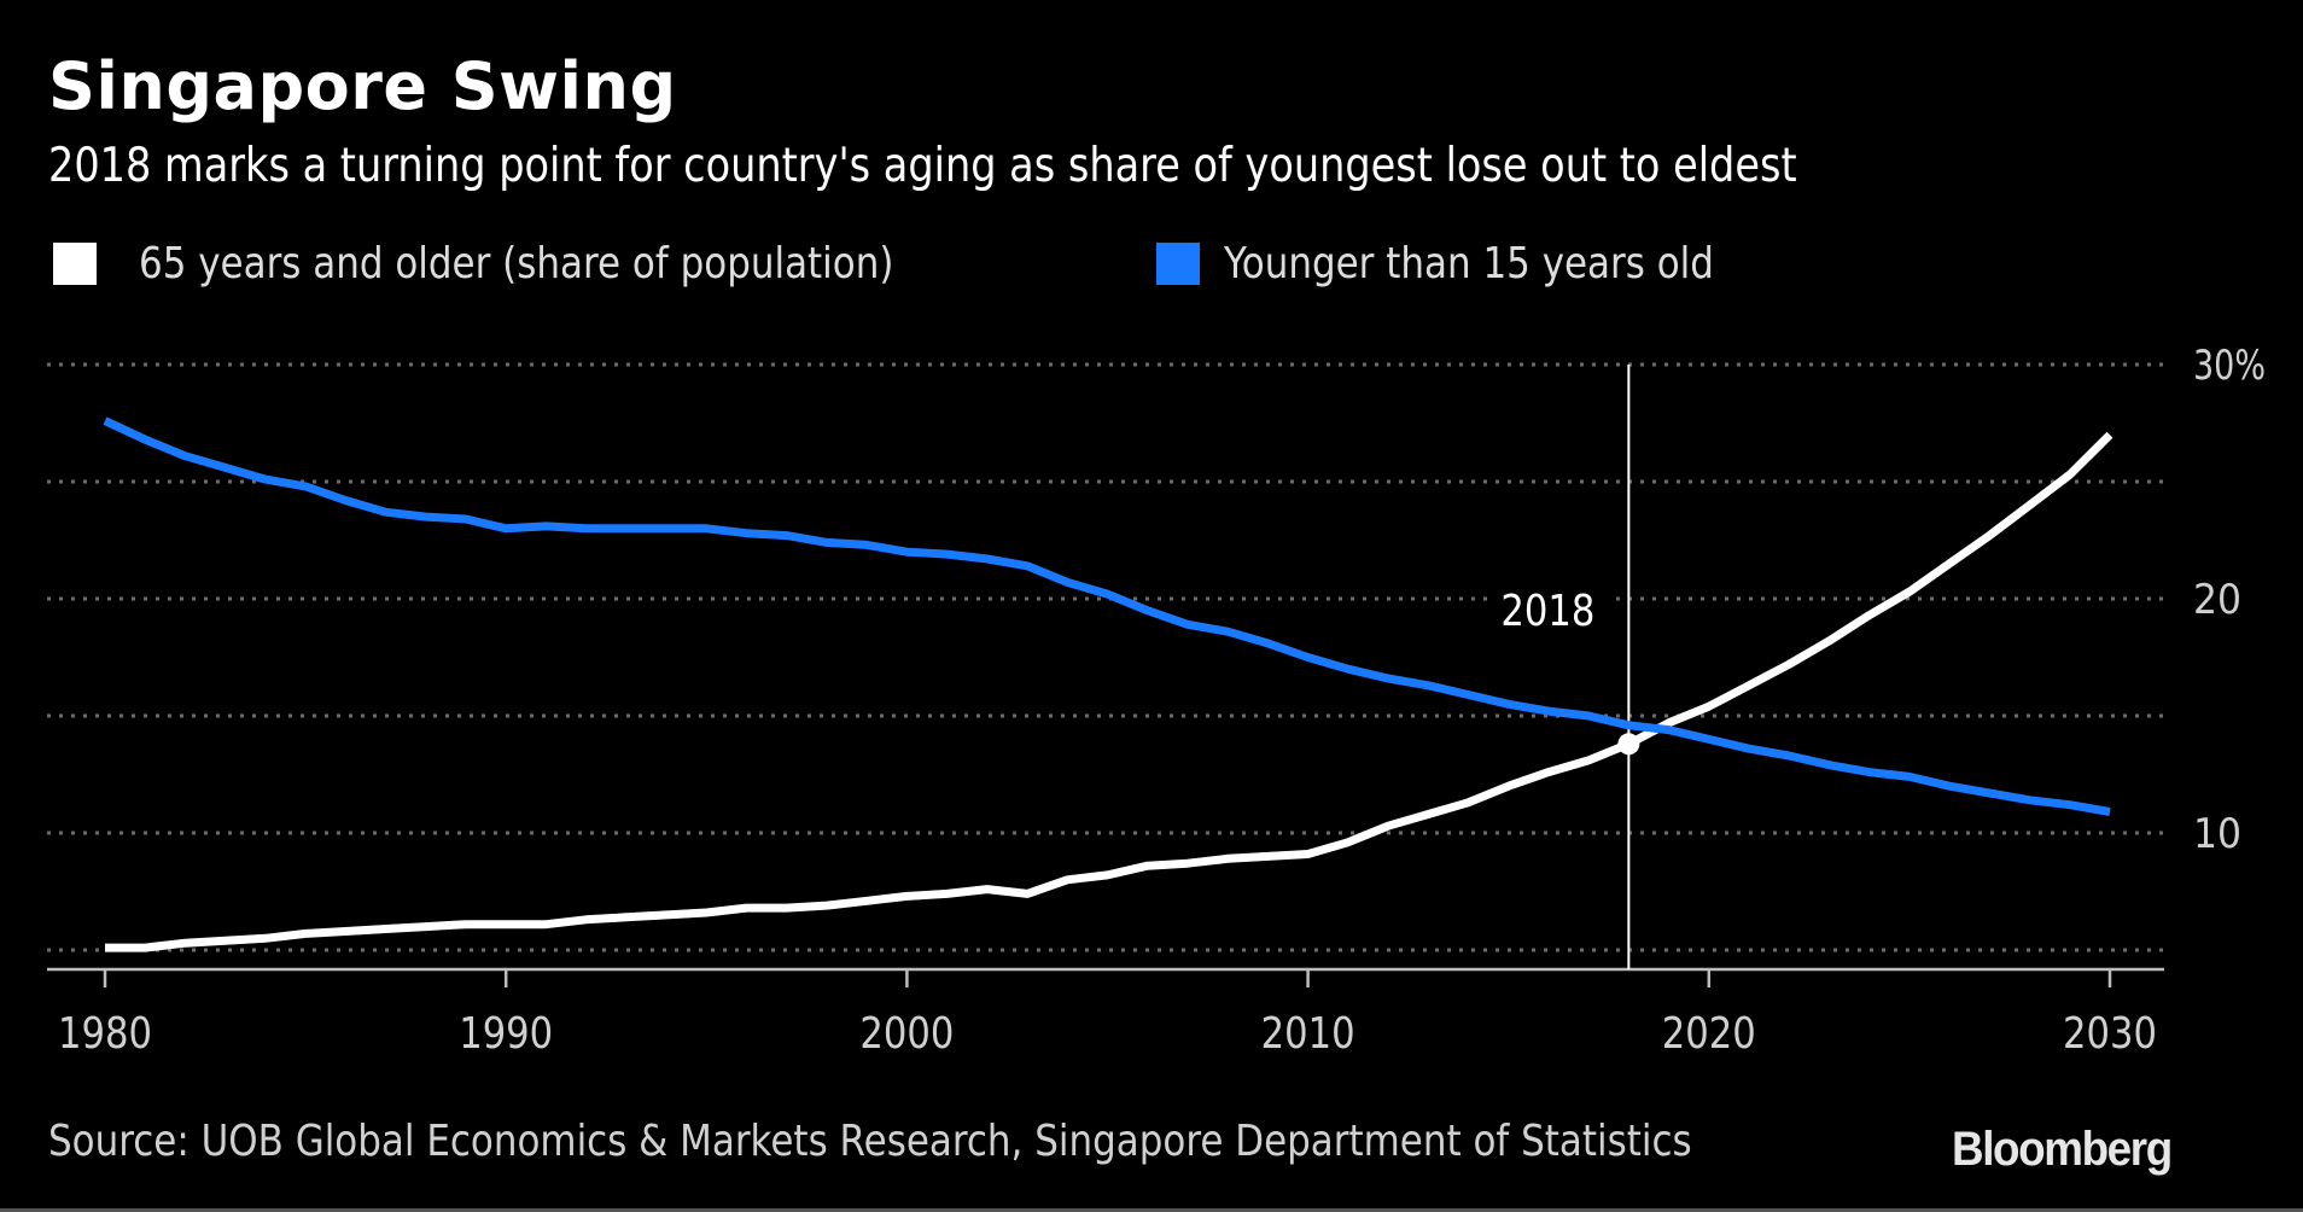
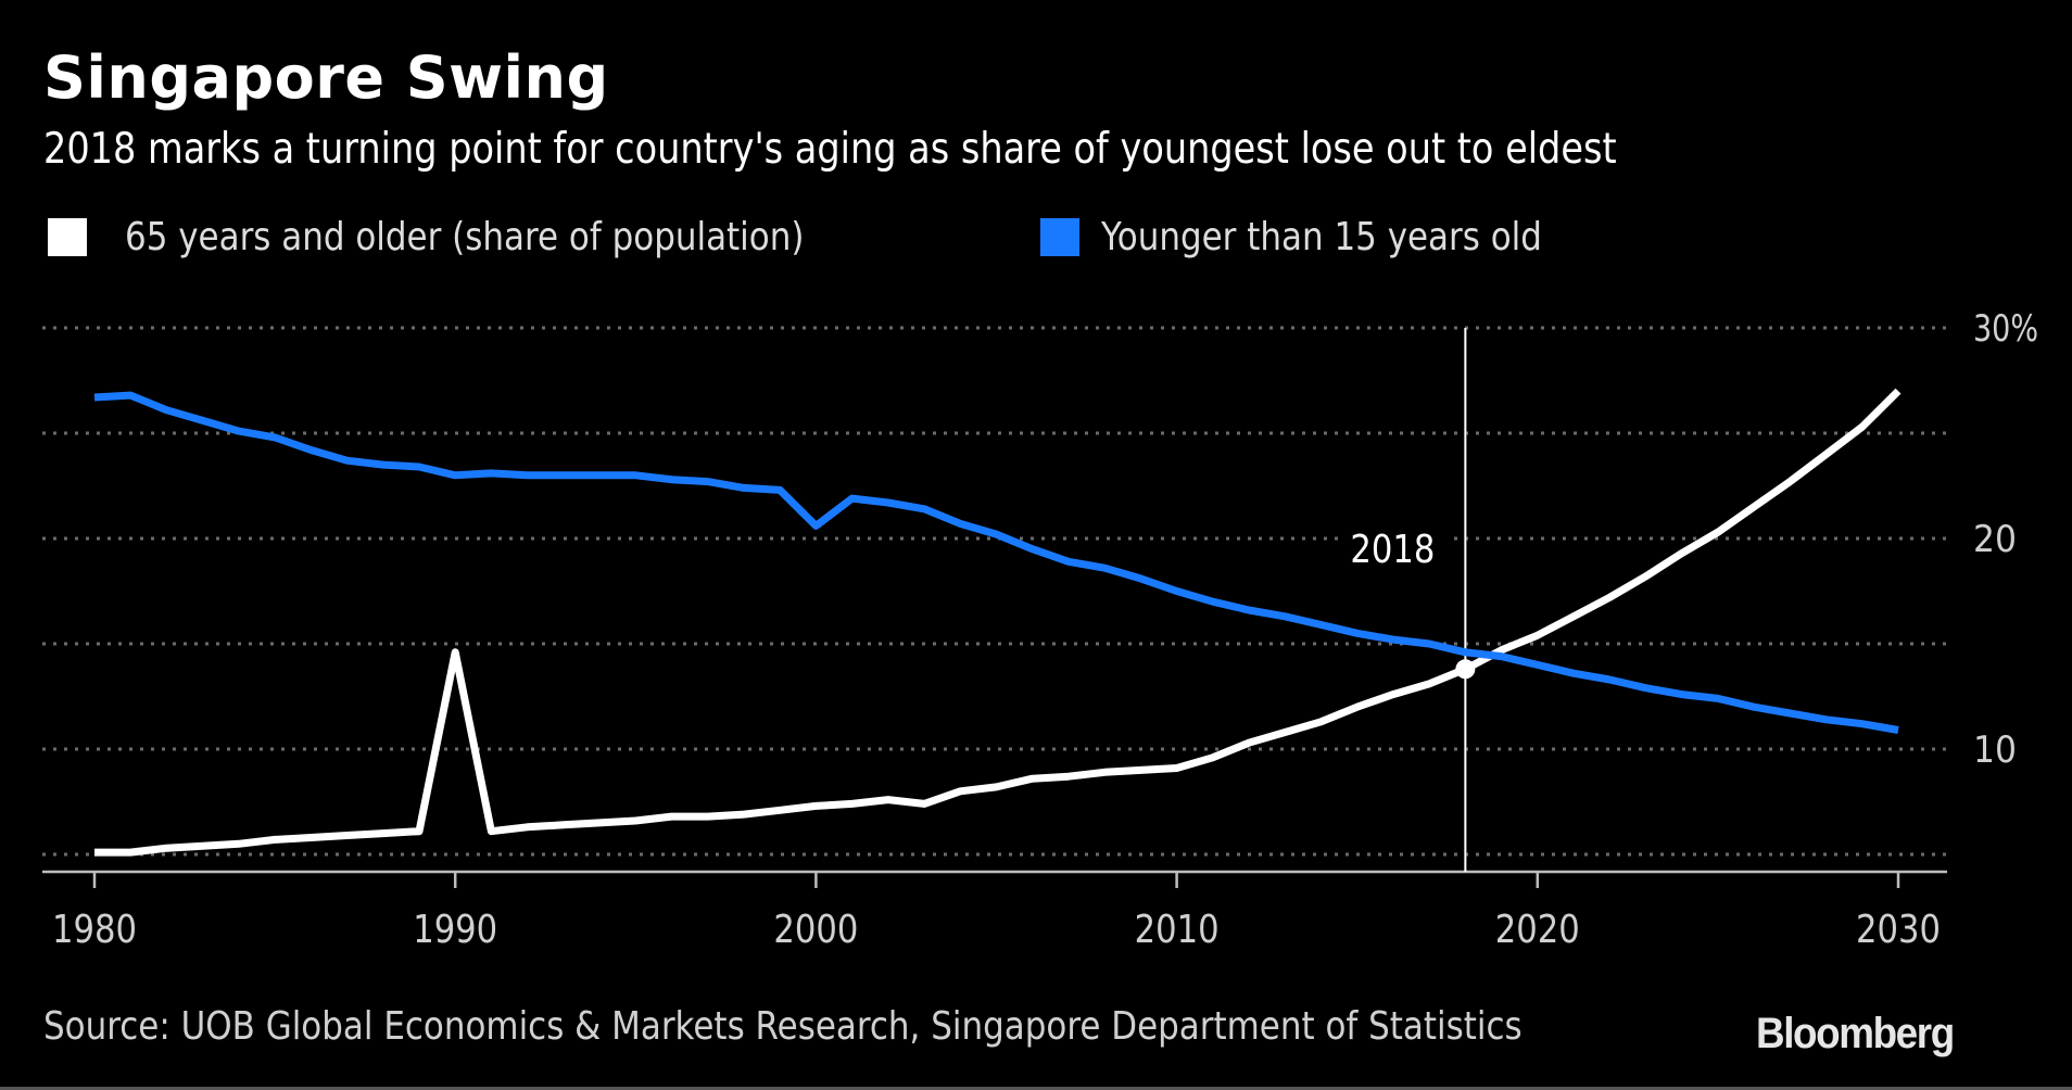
Younger than 15 years old/1980: 27.6% -> 26.7%
65 years and older (share of population)/1990: 6.1% -> 14.6%
Younger than 15 years old/2000: 22.0% -> 20.6%
